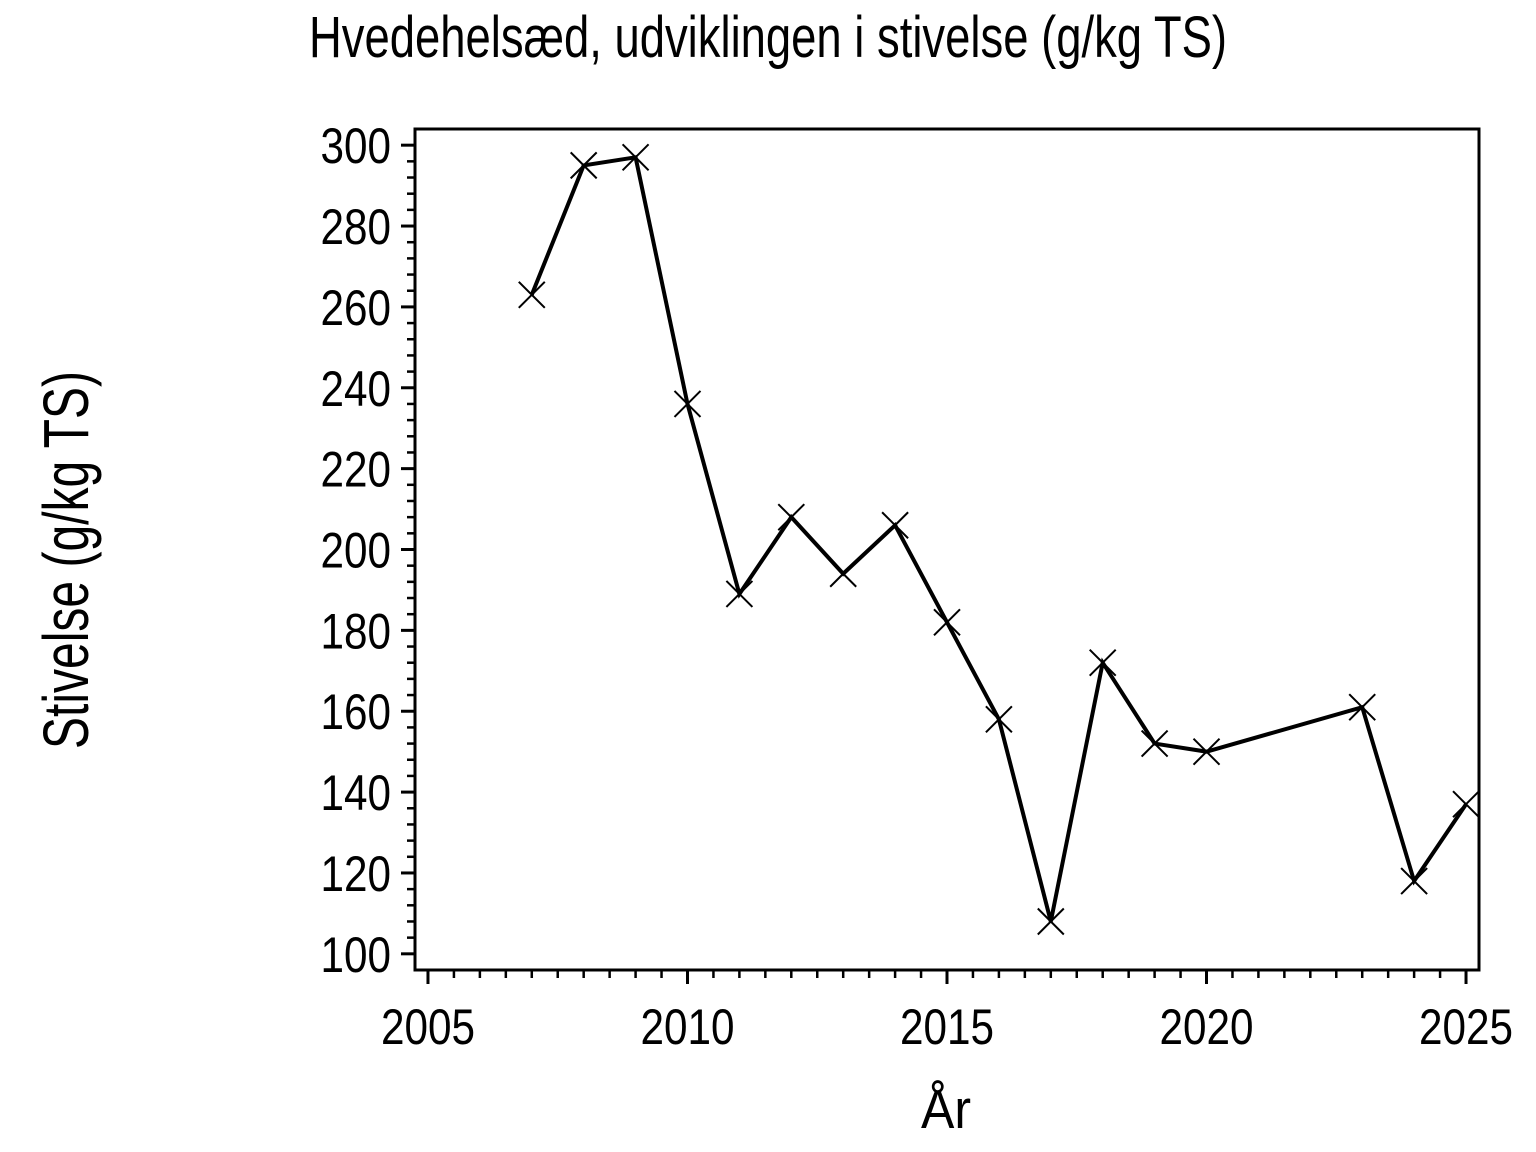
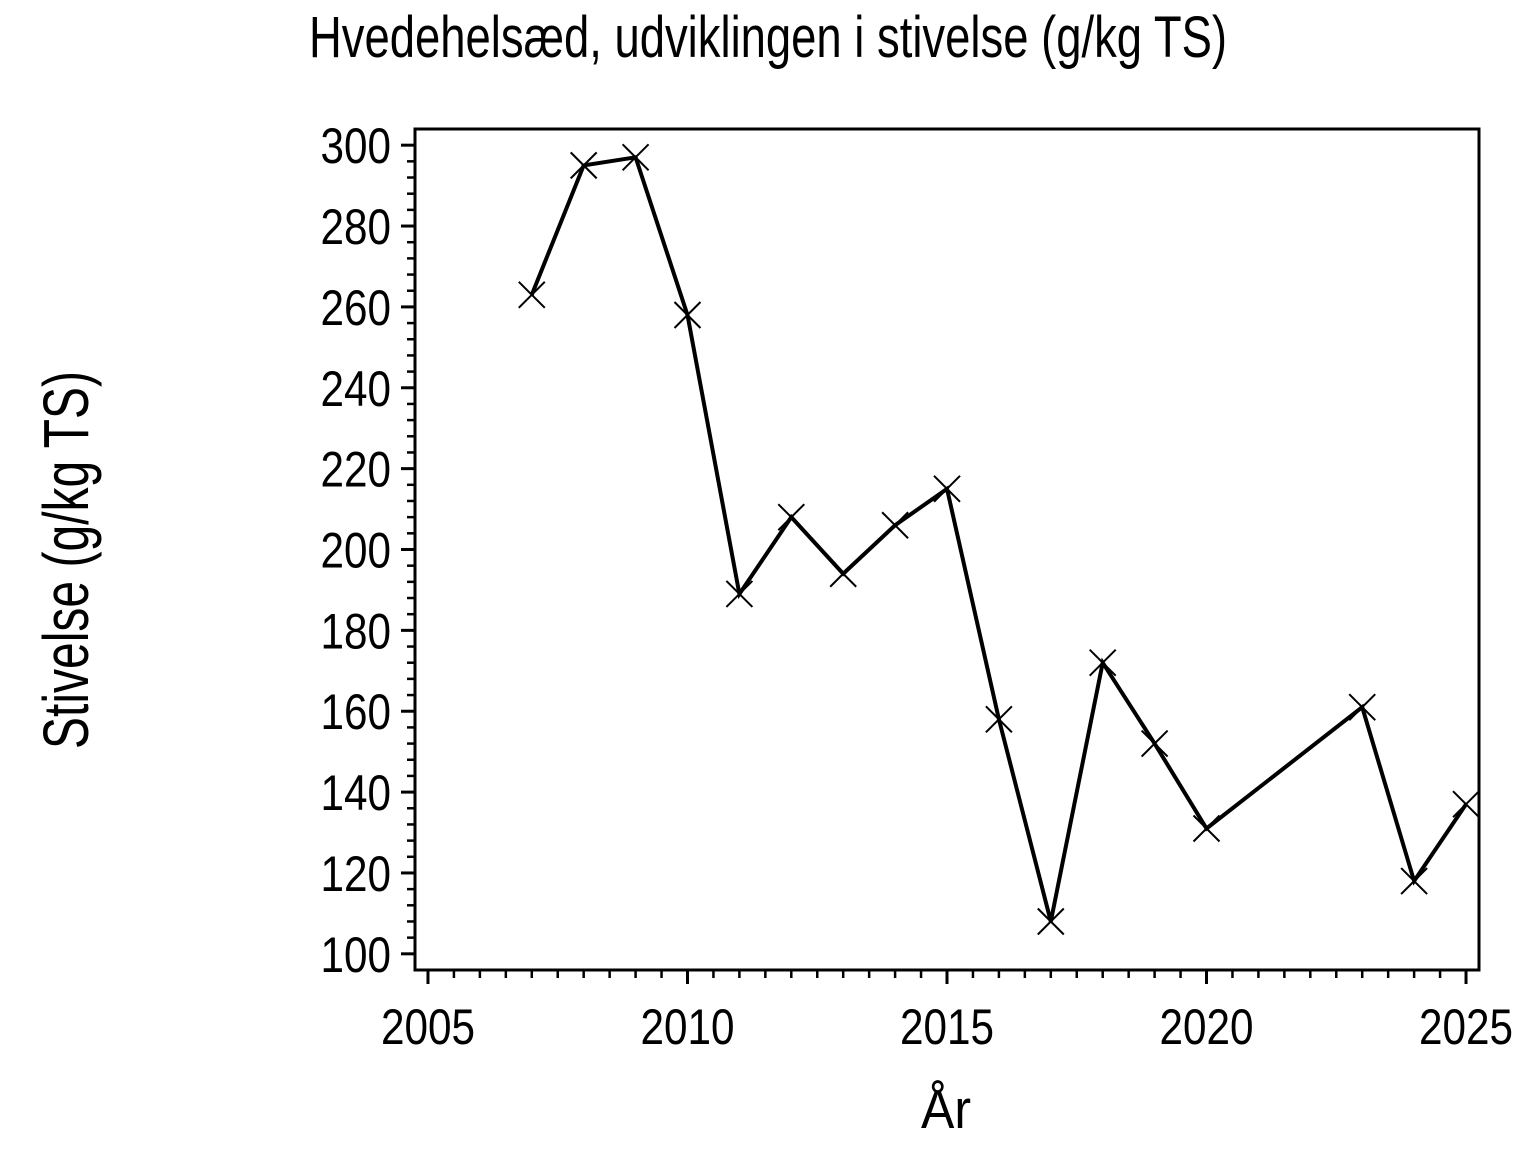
2010: 236 -> 258
2015: 182 -> 215
2020: 150 -> 131
